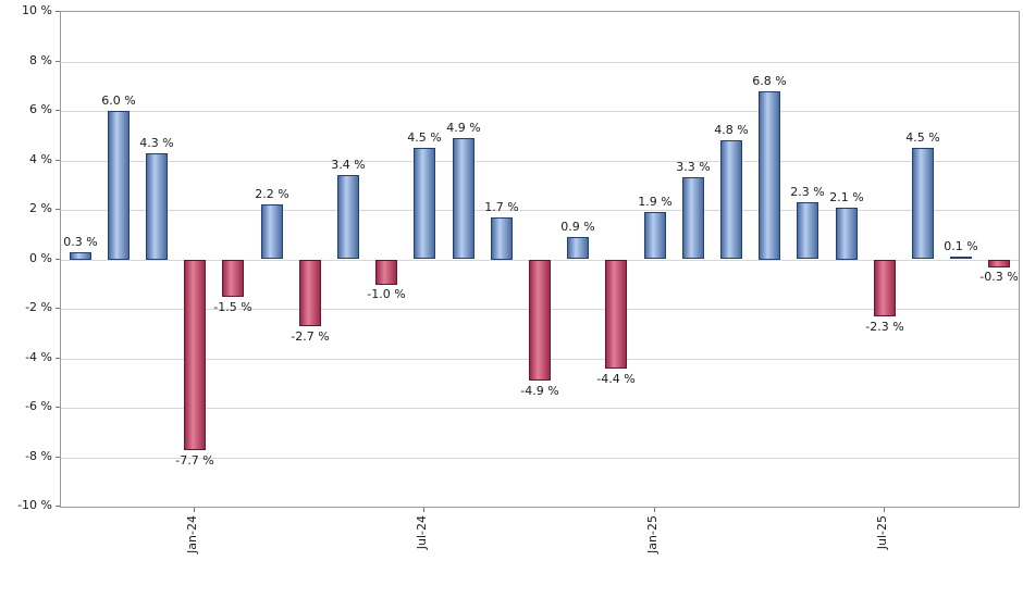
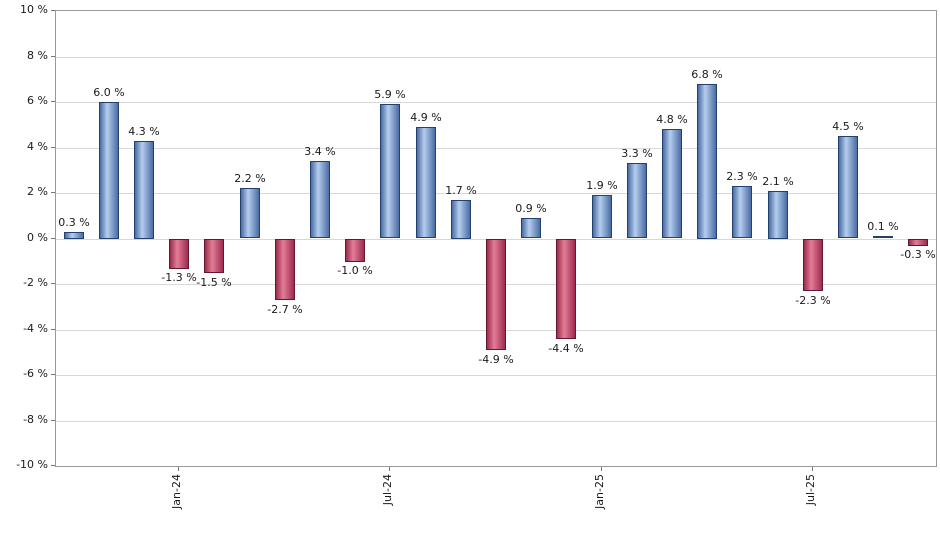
Jan-24: -7.7 -> -1.3
Jul-24: 4.5 -> 5.9
